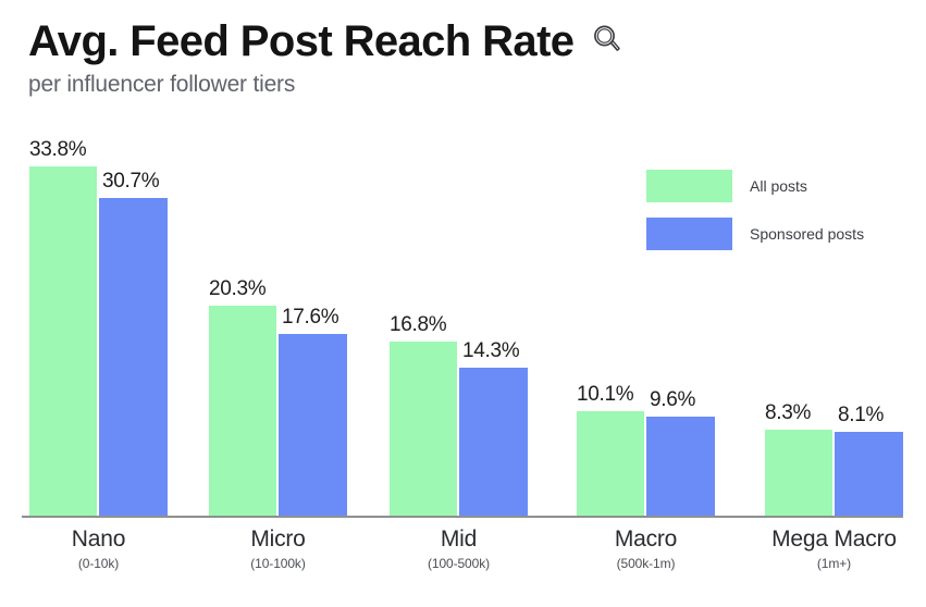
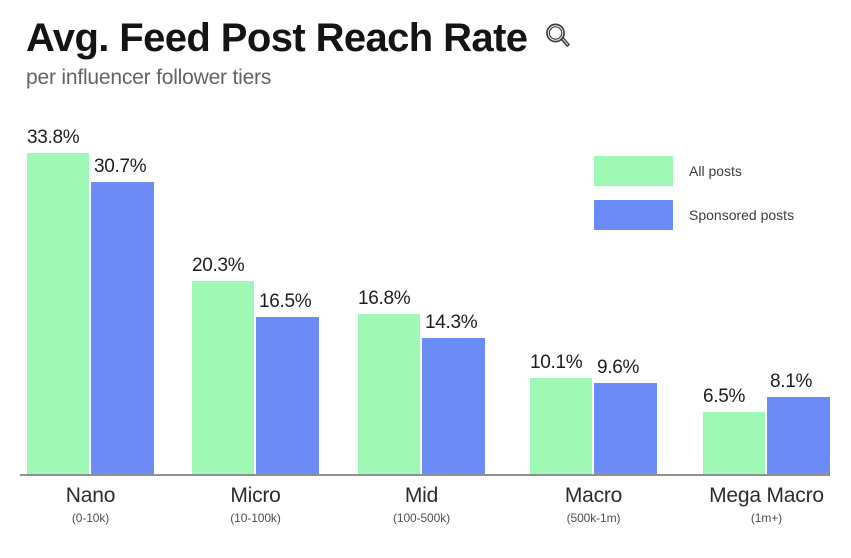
Sponsored posts/Micro: 17.6% -> 16.5%
All posts/Mega Macro: 8.3% -> 6.5%
